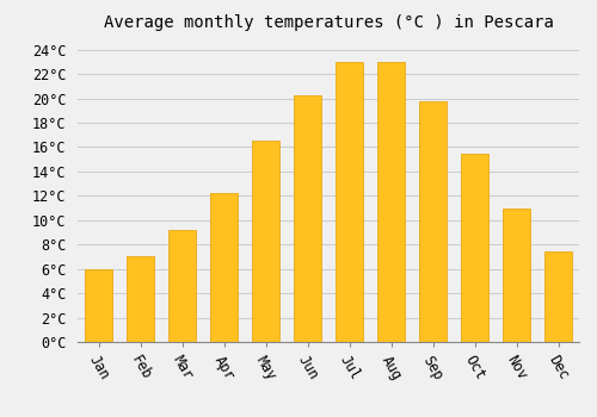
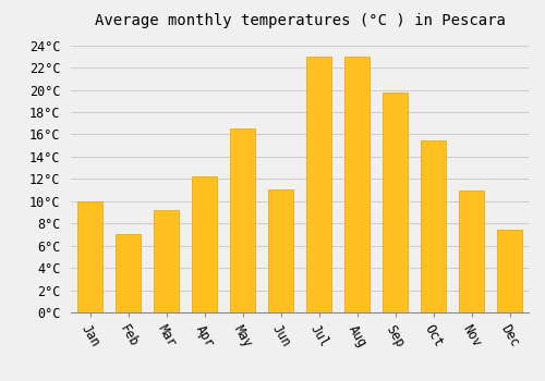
Jan: 6.0°C -> 10.0°C
Jun: 20.3°C -> 11.1°C
